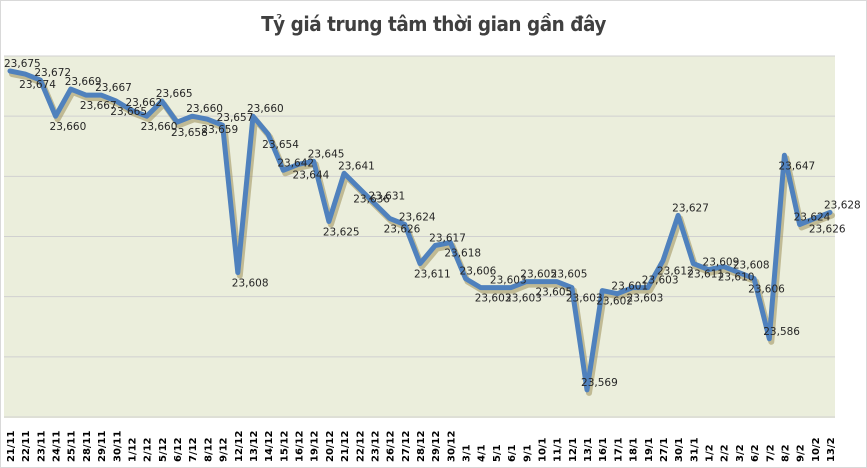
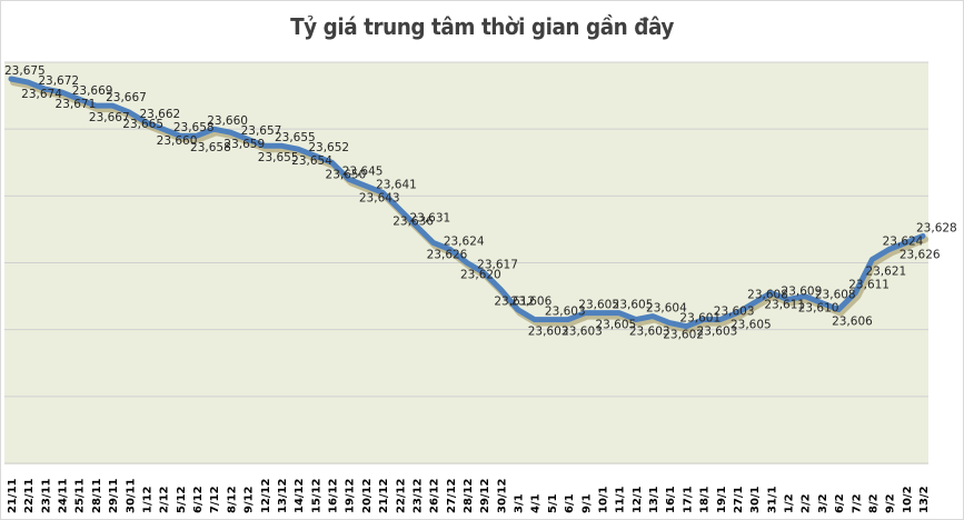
24/11: 23,660 -> 23,671
5/12: 23,665 -> 23,658
12/12: 23,608 -> 23,655
13/12: 23,660 -> 23,655
15/12: 23,642 -> 23,652
16/12: 23,644 -> 23,650
20/12: 23,625 -> 23,643
28/12: 23,611 -> 23,620
30/12: 23,618 -> 23,612
13/1: 23,569 -> 23,604
27/1: 23,612 -> 23,605
30/1: 23,627 -> 23,608
7/2: 23,586 -> 23,611
8/2: 23,647 -> 23,621
